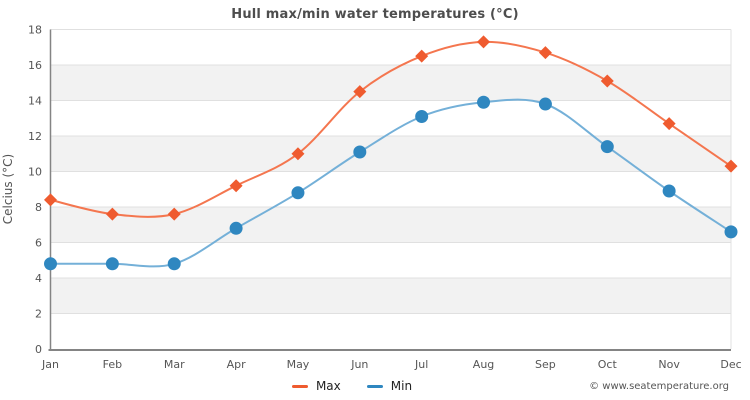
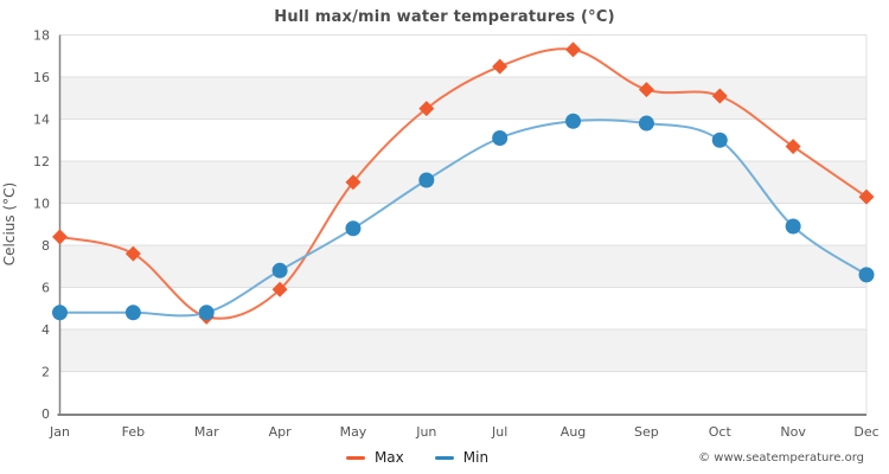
Max/Mar: 7.6 -> 4.6
Max/Apr: 9.2 -> 5.9
Max/Sep: 16.7 -> 15.4
Min/Oct: 11.4 -> 13.0
